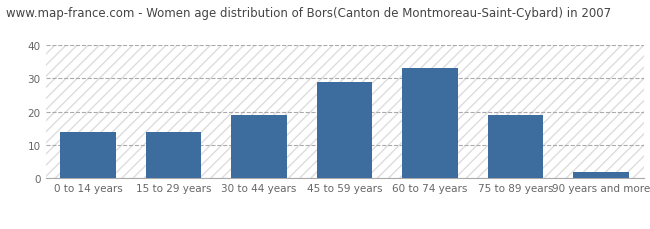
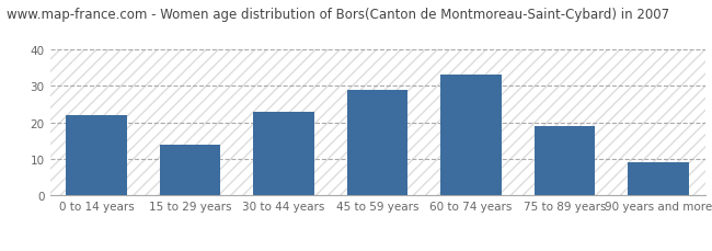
0 to 14 years: 14 -> 22
30 to 44 years: 19 -> 23
90 years and more: 2 -> 9
